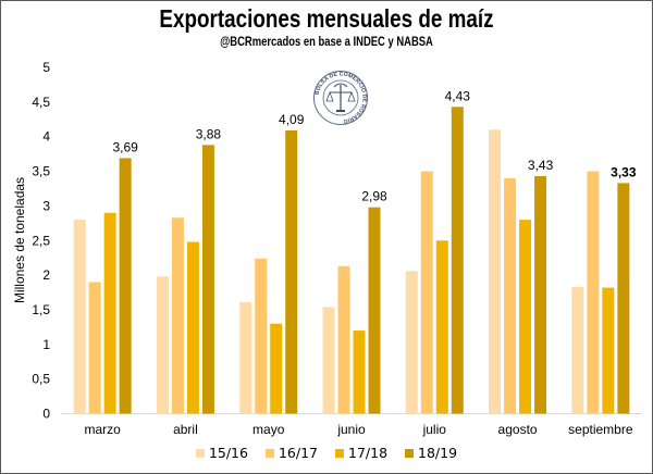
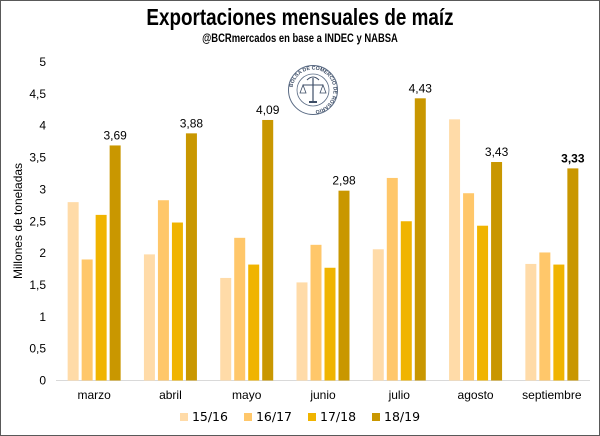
17/18/marzo: 2.9 -> 2.6
17/18/mayo: 1.3 -> 1.8
17/18/junio: 1.2 -> 1.8
16/17/julio: 3.5 -> 3.2
16/17/agosto: 3.4 -> 2.9
17/18/agosto: 2.8 -> 2.4
16/17/septiembre: 3.5 -> 2.0
